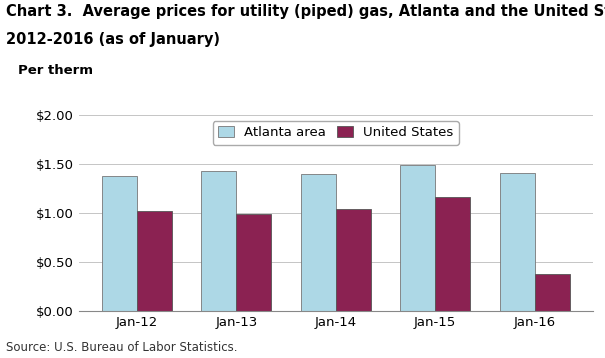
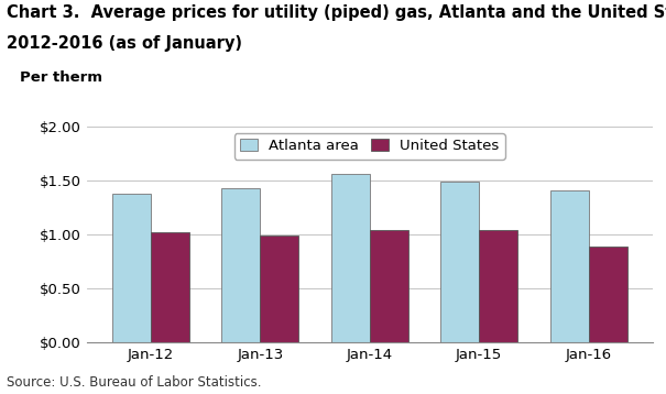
Atlanta area/Jan-14: $1.40 -> $1.56
United States/Jan-15: $1.16 -> $1.04
United States/Jan-16: $0.38 -> $0.89
